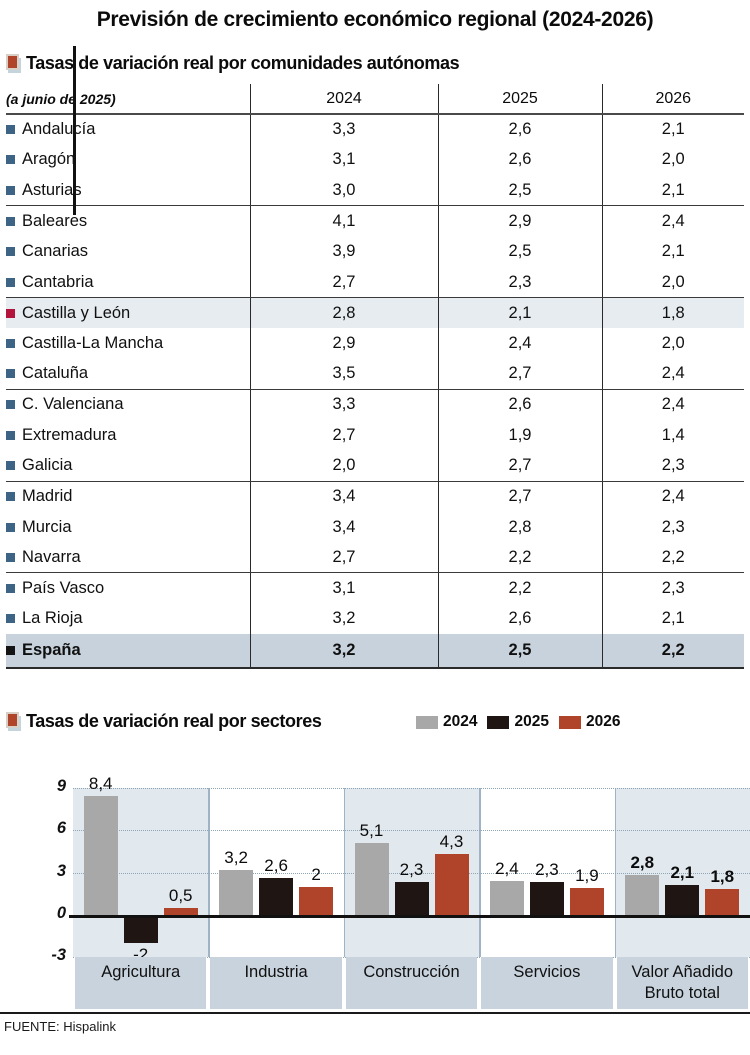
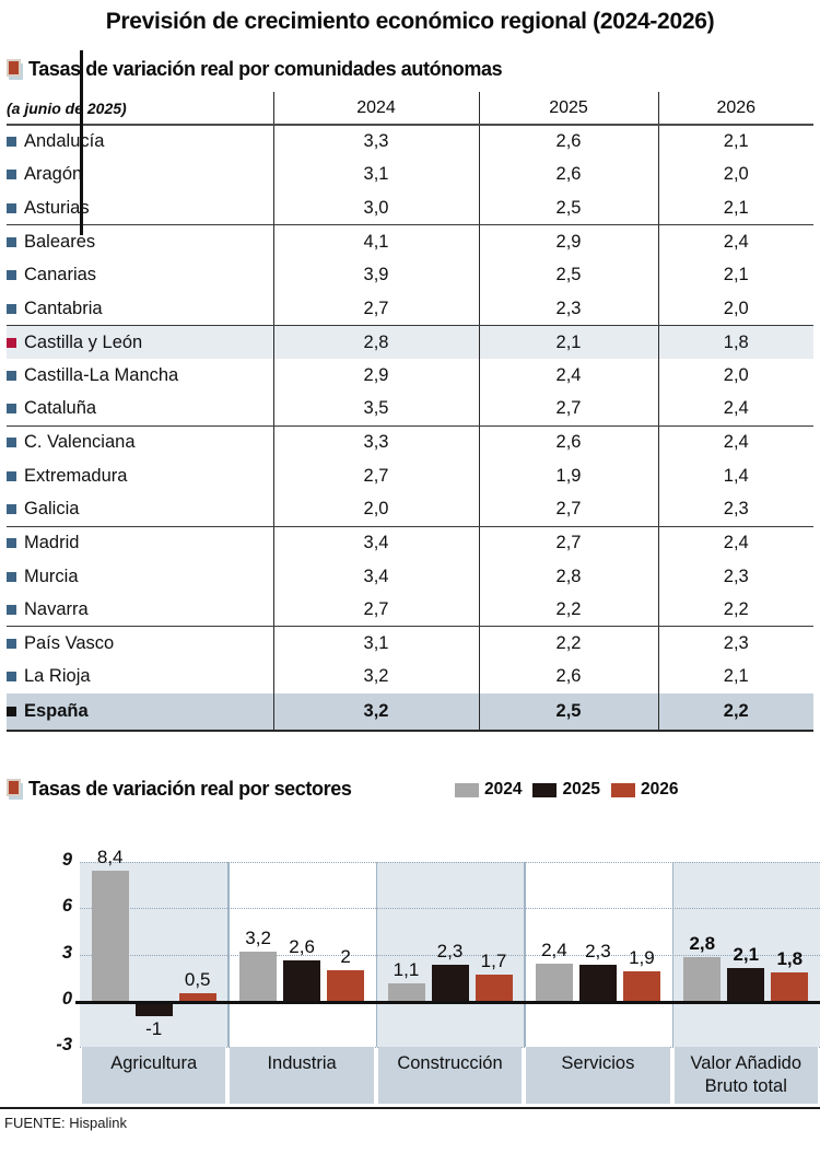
2025/Agricultura: -2 -> -1
2024/Construcción: 5,1 -> 1,1
2026/Construcción: 4,3 -> 1,7
